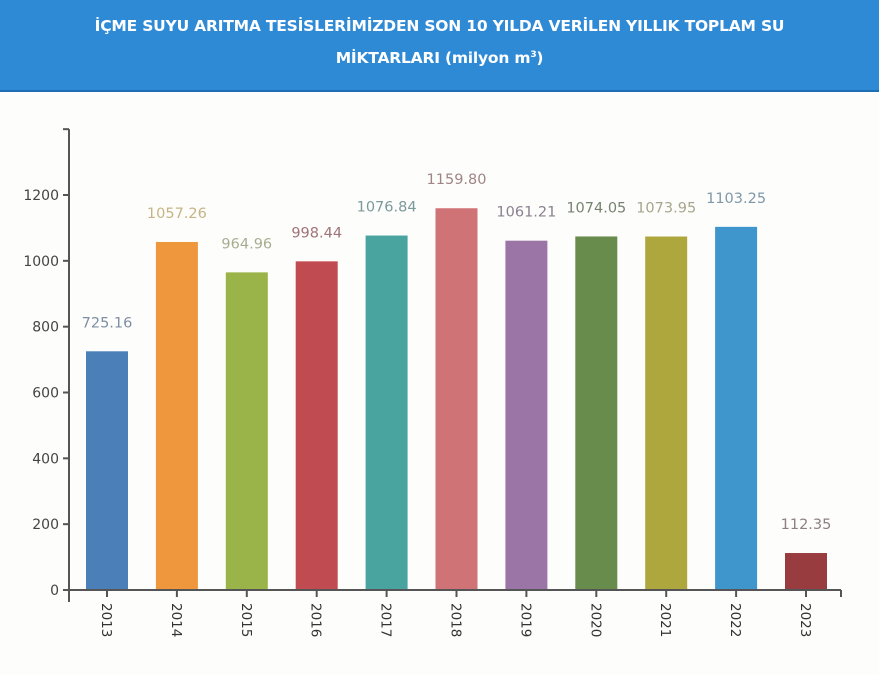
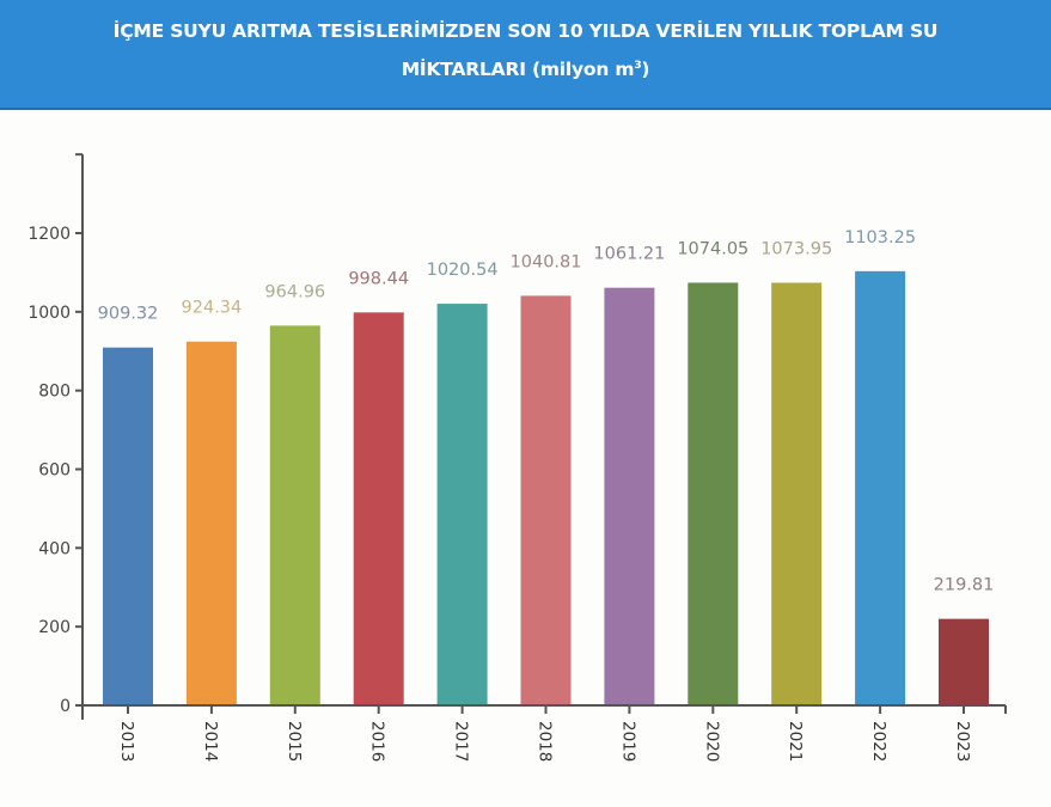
2013: 725.16 -> 909.32
2014: 1057.26 -> 924.34
2017: 1076.84 -> 1020.54
2018: 1159.80 -> 1040.81
2023: 112.35 -> 219.81
